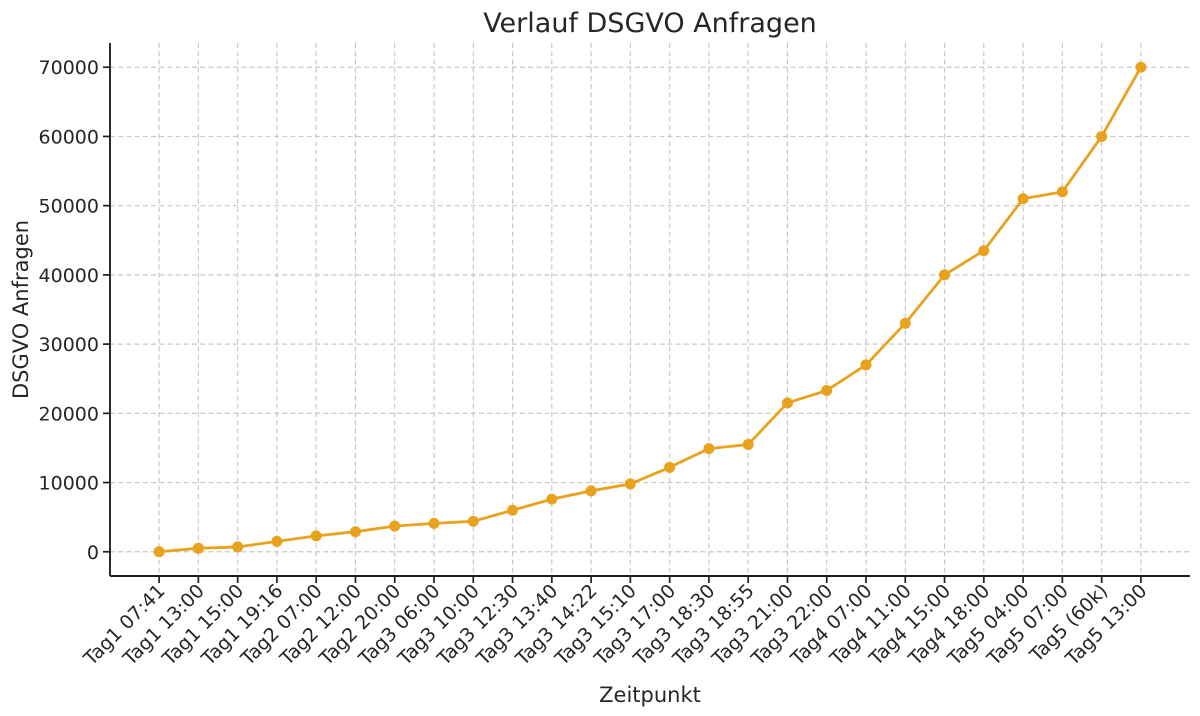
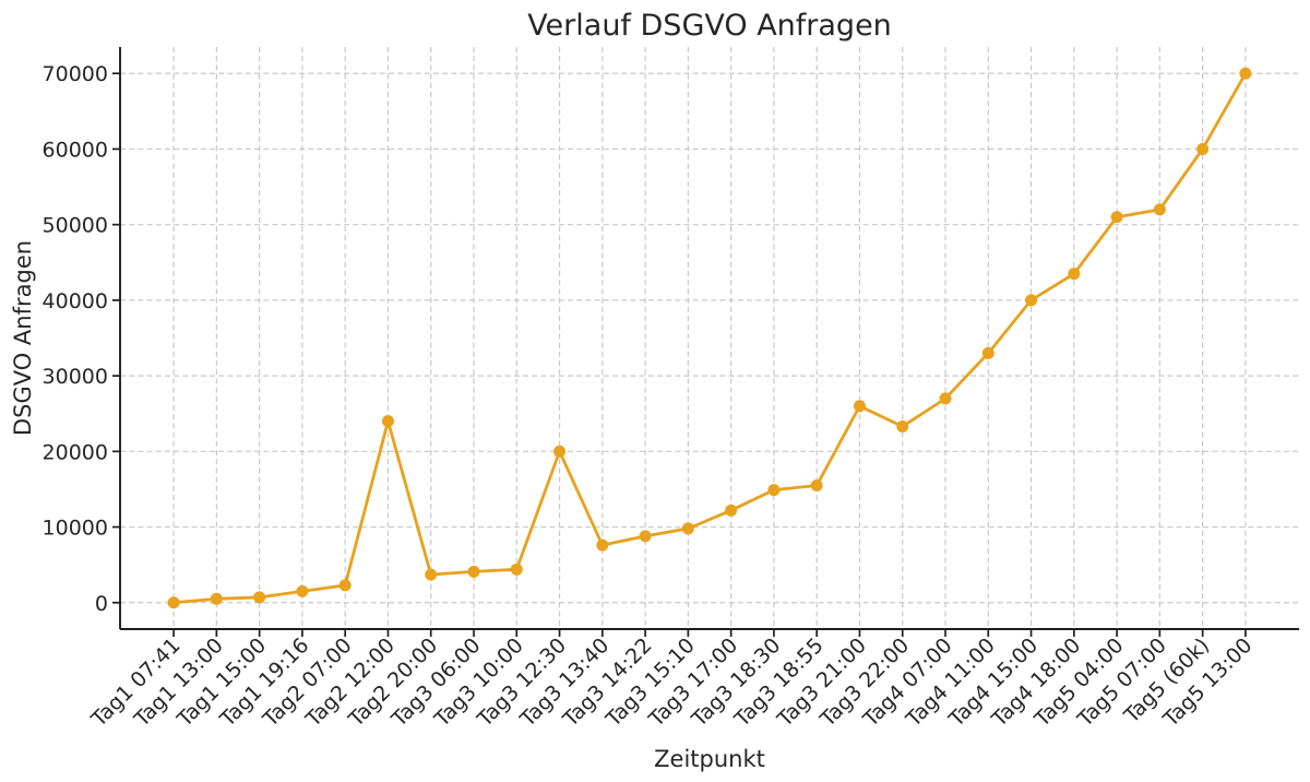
Tag2 12:00: 3000 -> 24000
Tag3 12:30: 6000 -> 20000
Tag3 21:00: 22000 -> 26000
